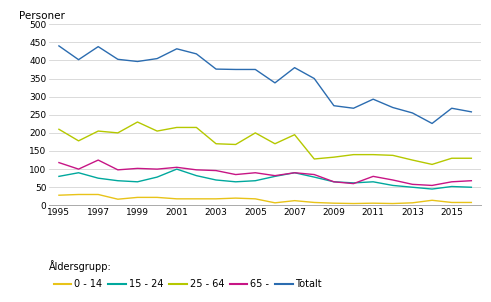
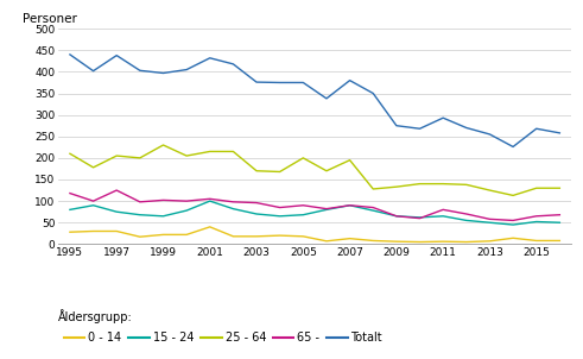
0 - 14/2001: 18 -> 40
